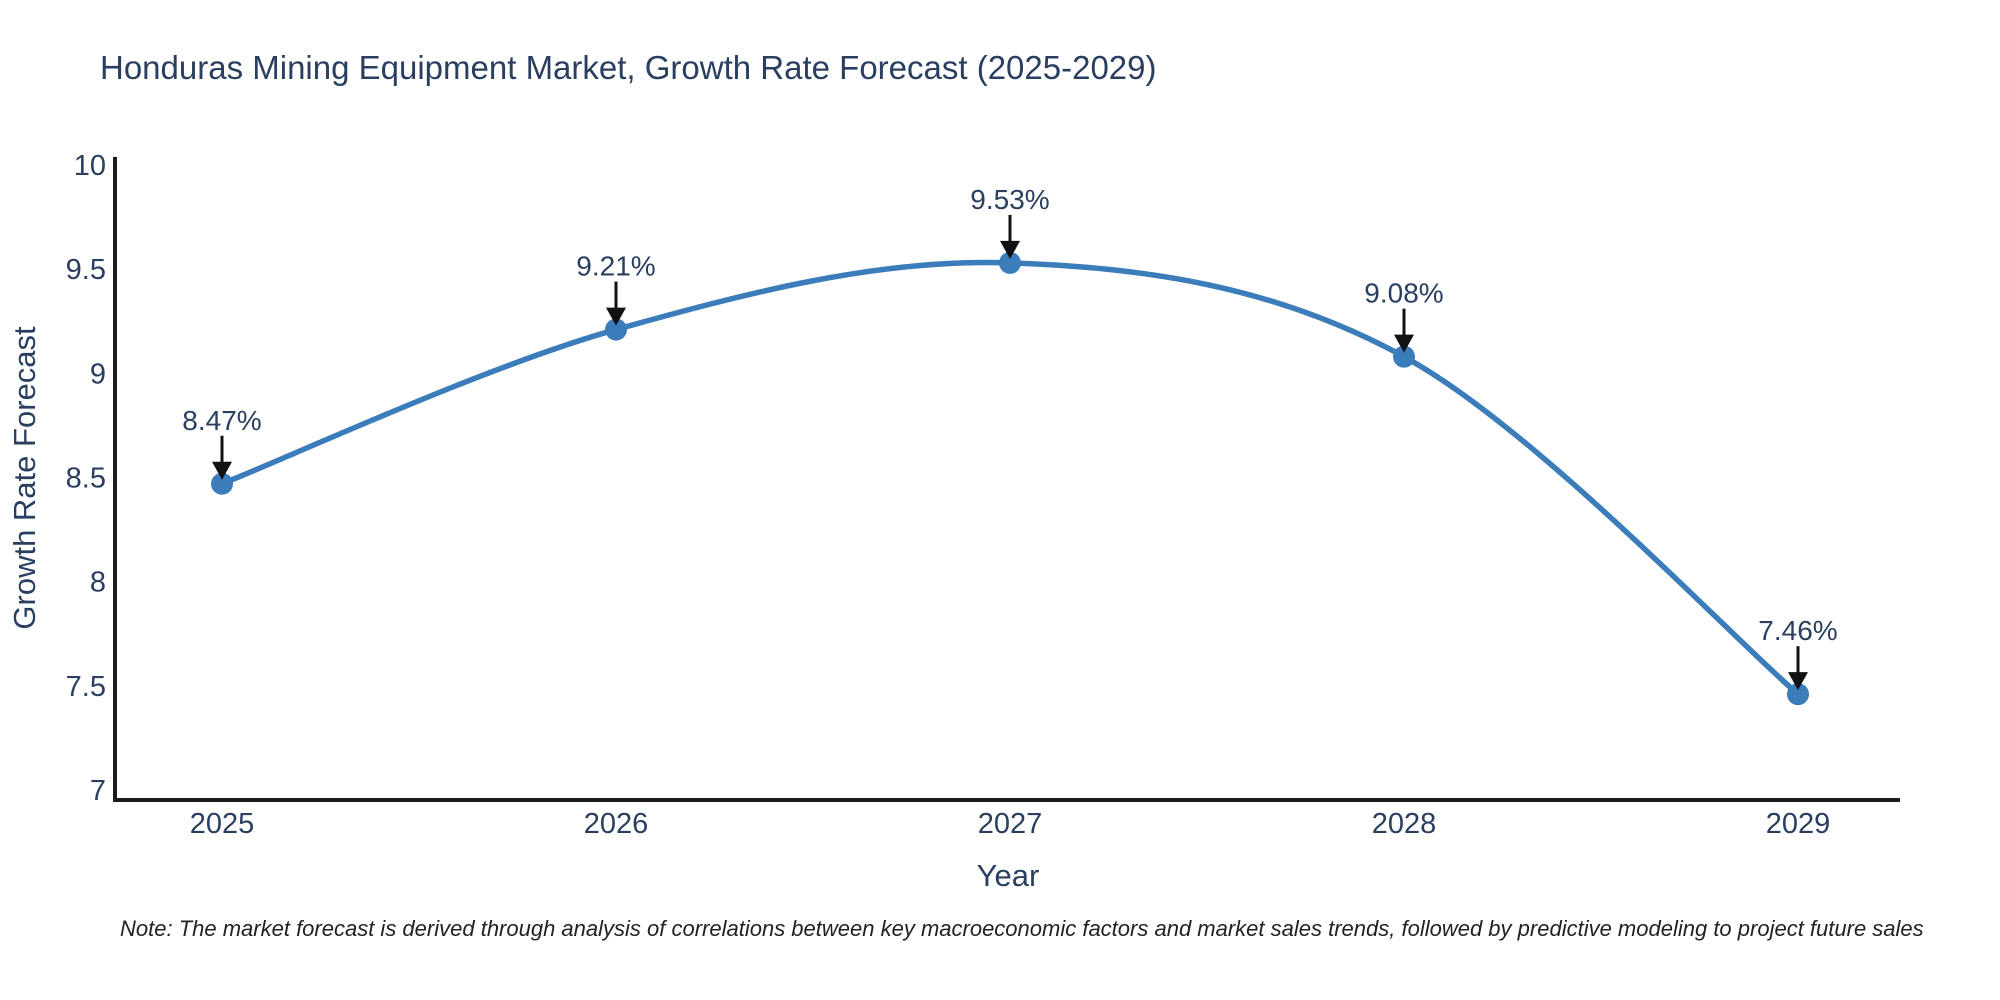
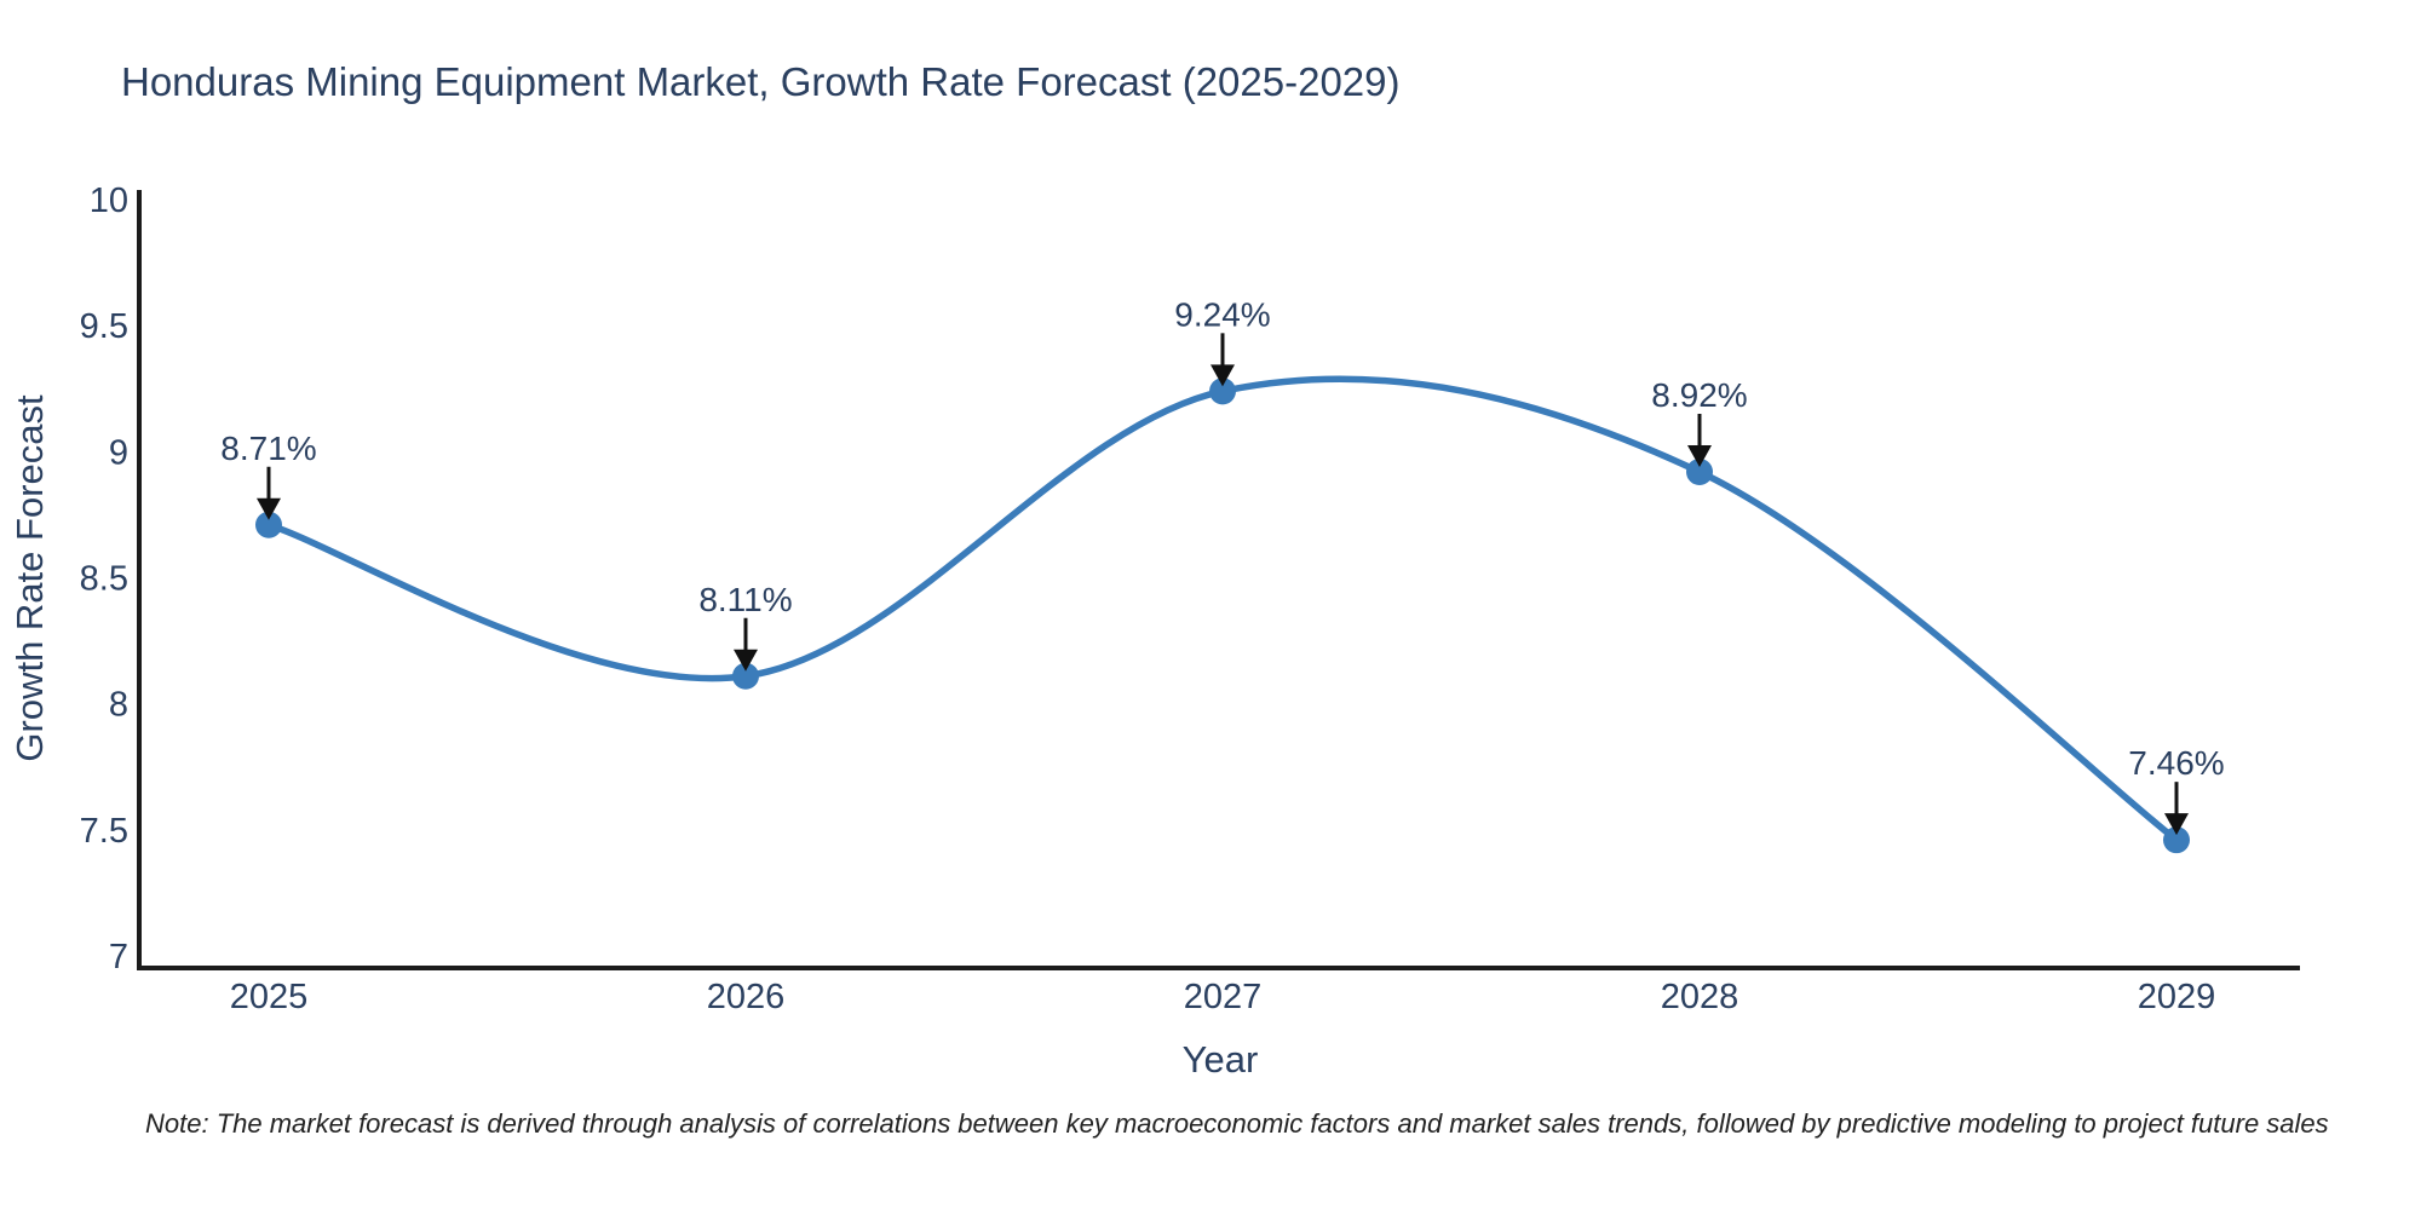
2025: 8.47% -> 8.71%
2026: 9.21% -> 8.11%
2027: 9.53% -> 9.24%
2028: 9.08% -> 8.92%
